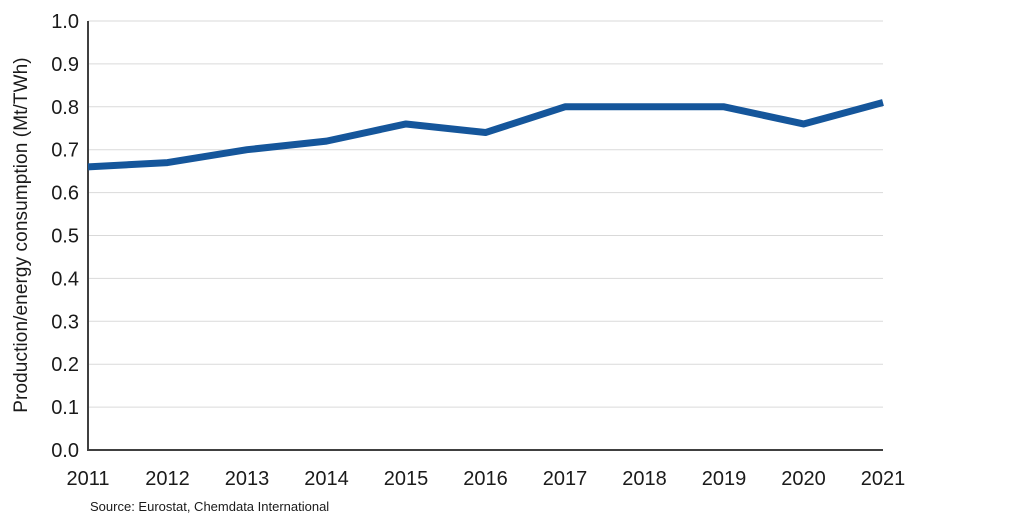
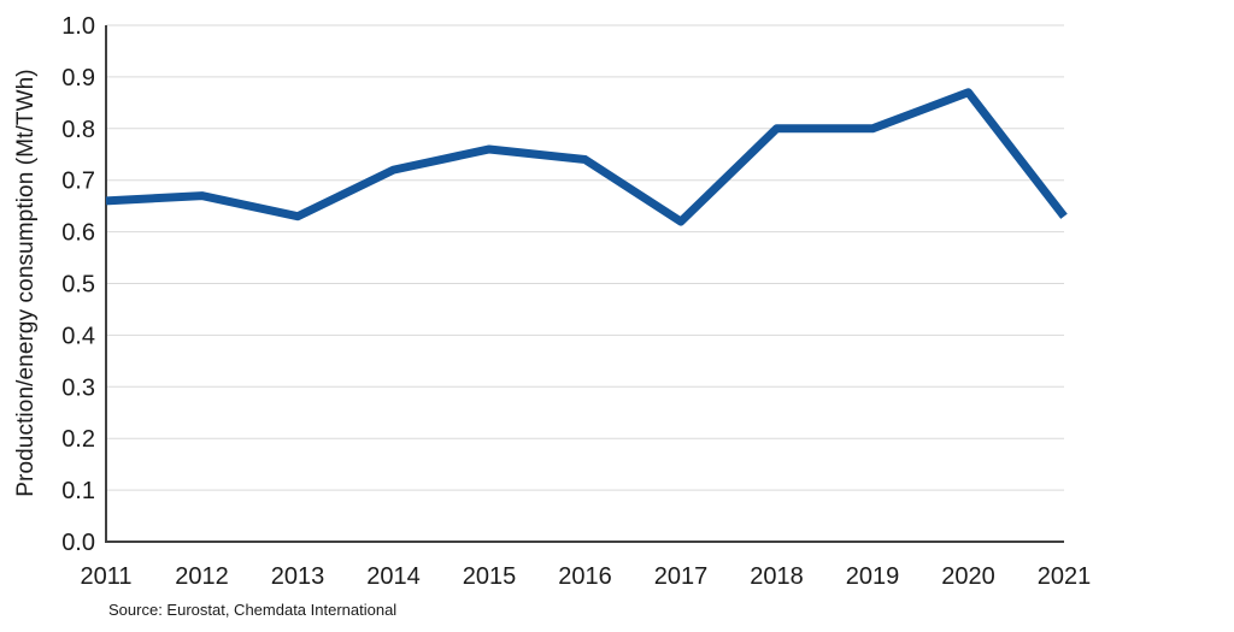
2013: 0.70 -> 0.63
2017: 0.80 -> 0.62
2020: 0.76 -> 0.87
2021: 0.81 -> 0.63
